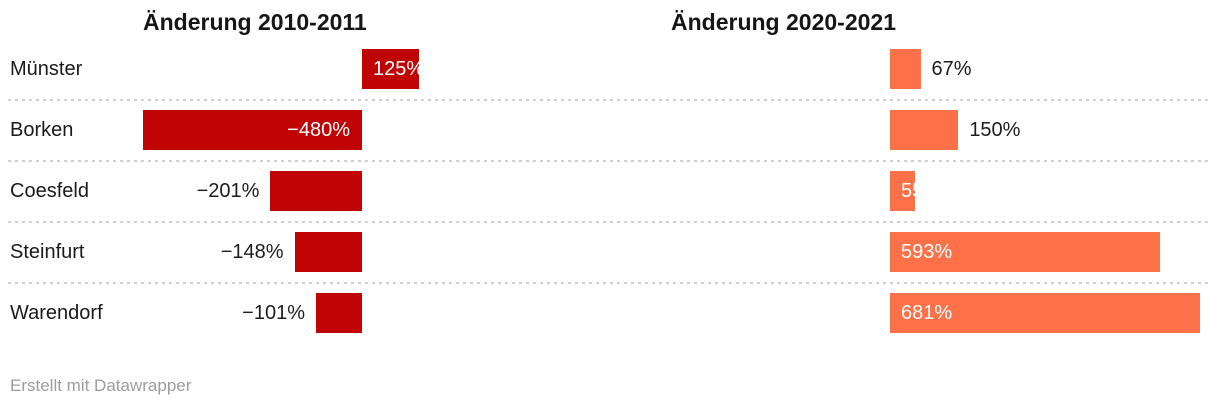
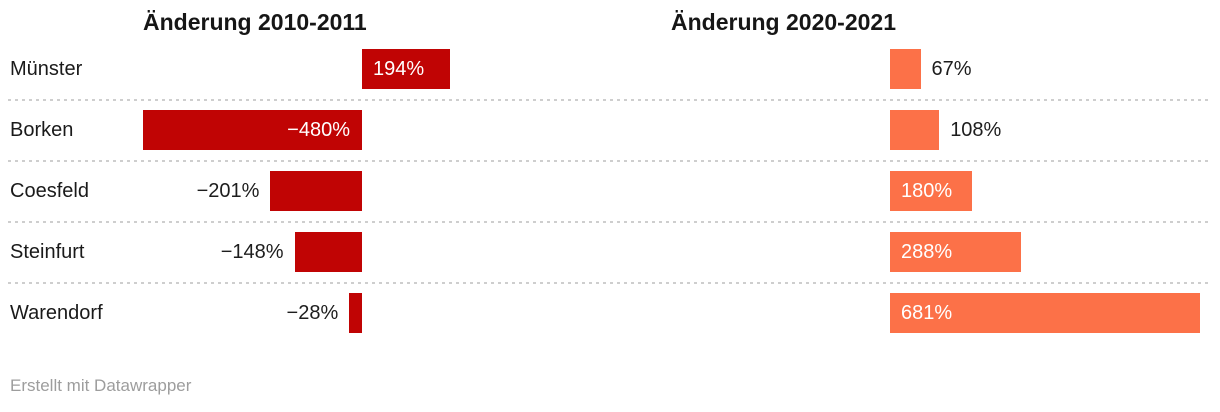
Änderung 2010-2011/Münster: 125% -> 194%
Änderung 2020-2021/Borken: 150% -> 108%
Änderung 2020-2021/Coesfeld: 55% -> 180%
Änderung 2020-2021/Steinfurt: 593% -> 288%
Änderung 2010-2011/Warendorf: −101% -> −28%
